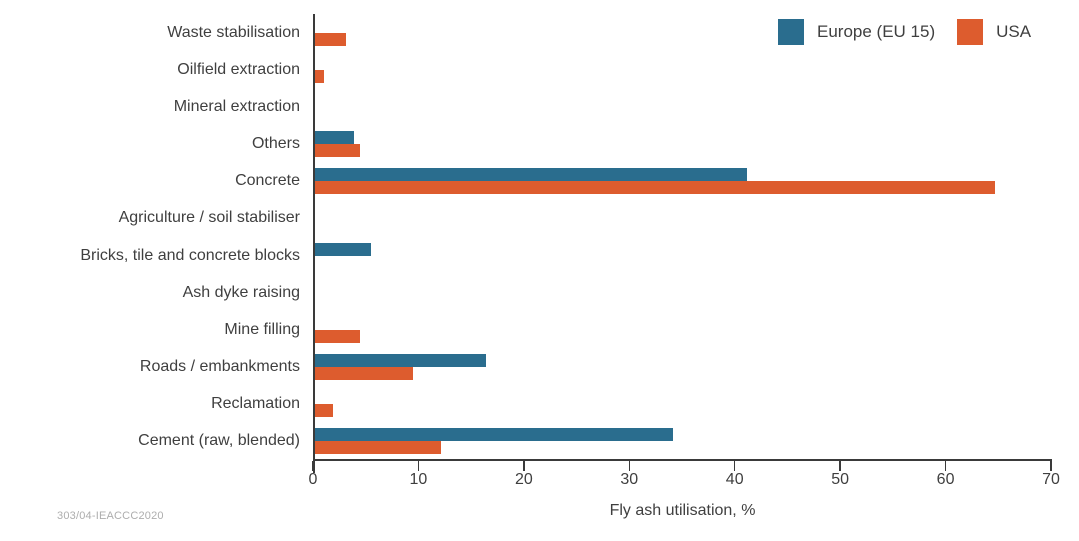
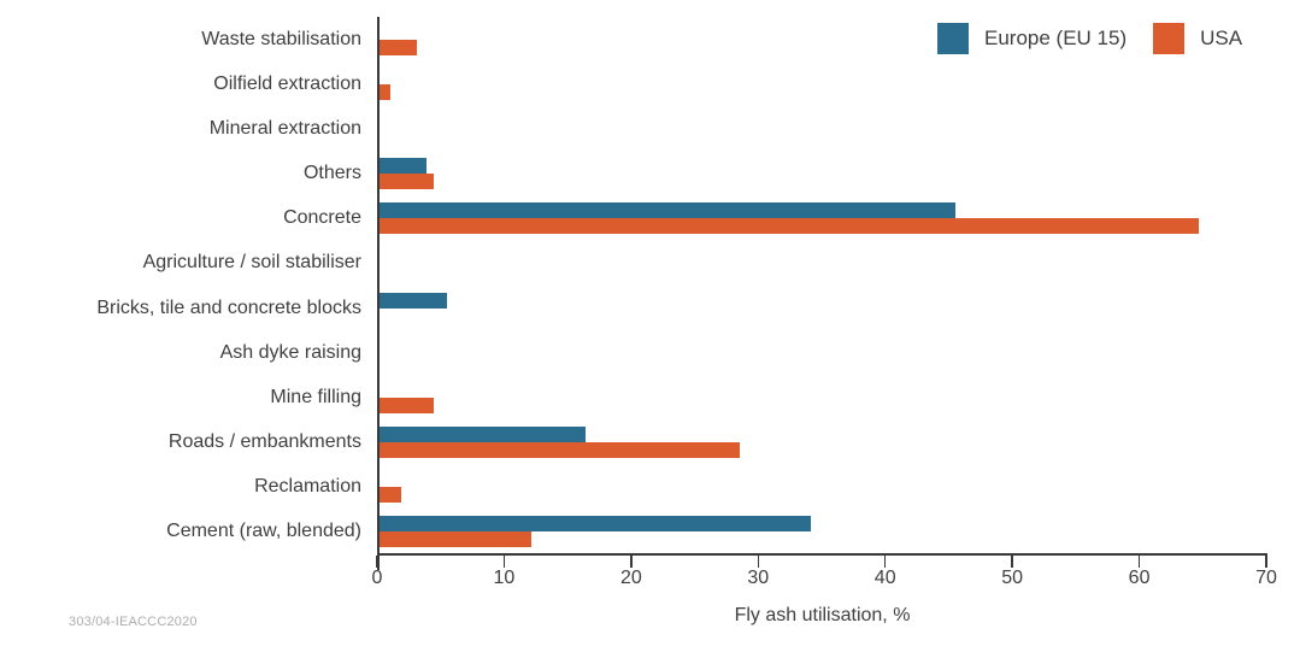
Europe (EU 15)/Concrete: 41.0 -> 45.4
USA/Roads / embankments: 9.3 -> 28.4
